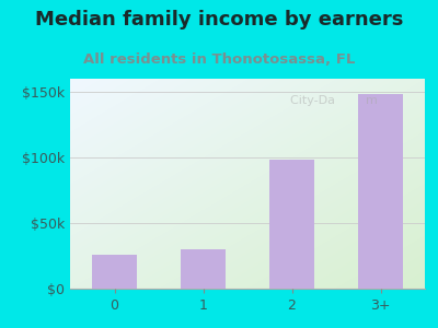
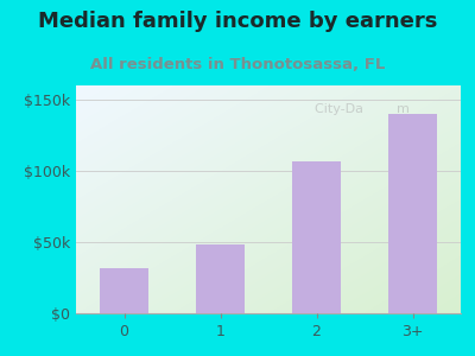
0: $26k -> $32k
1: $30k -> $48k
2: $98k -> $107k
3+: $148k -> $140k
